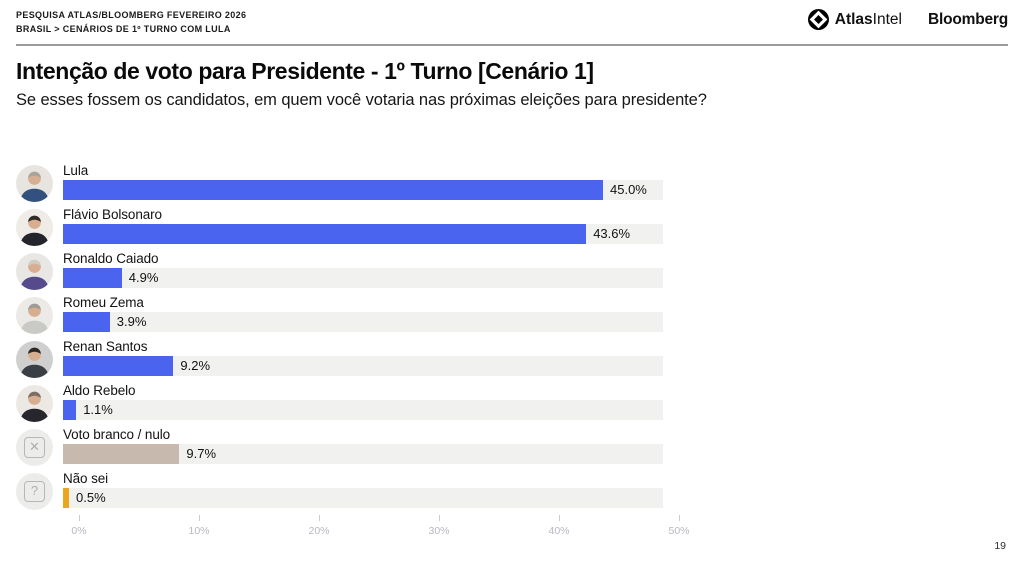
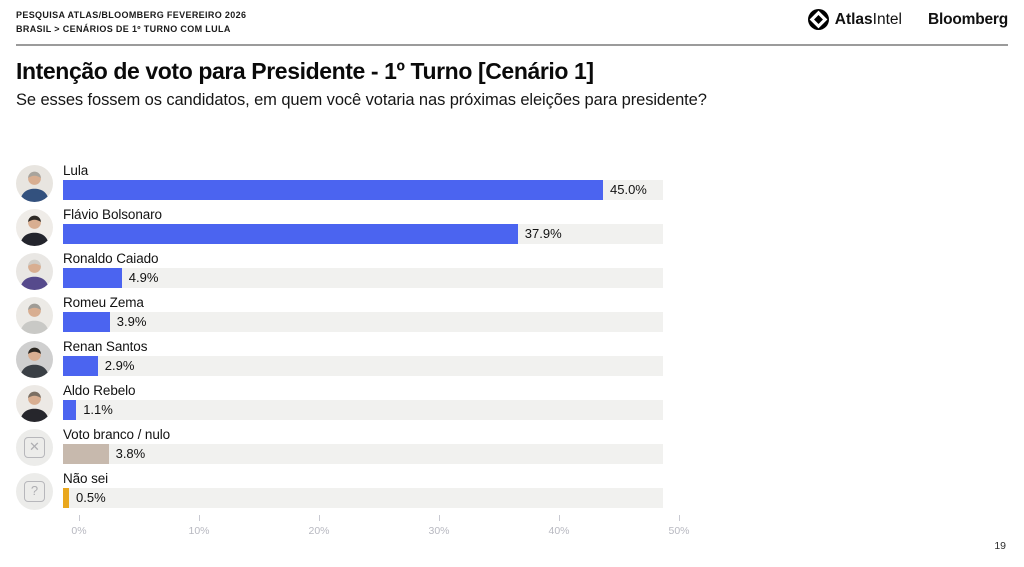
Flávio Bolsonaro: 43.6% -> 37.9%
Renan Santos: 9.2% -> 2.9%
Voto branco / nulo: 9.7% -> 3.8%
